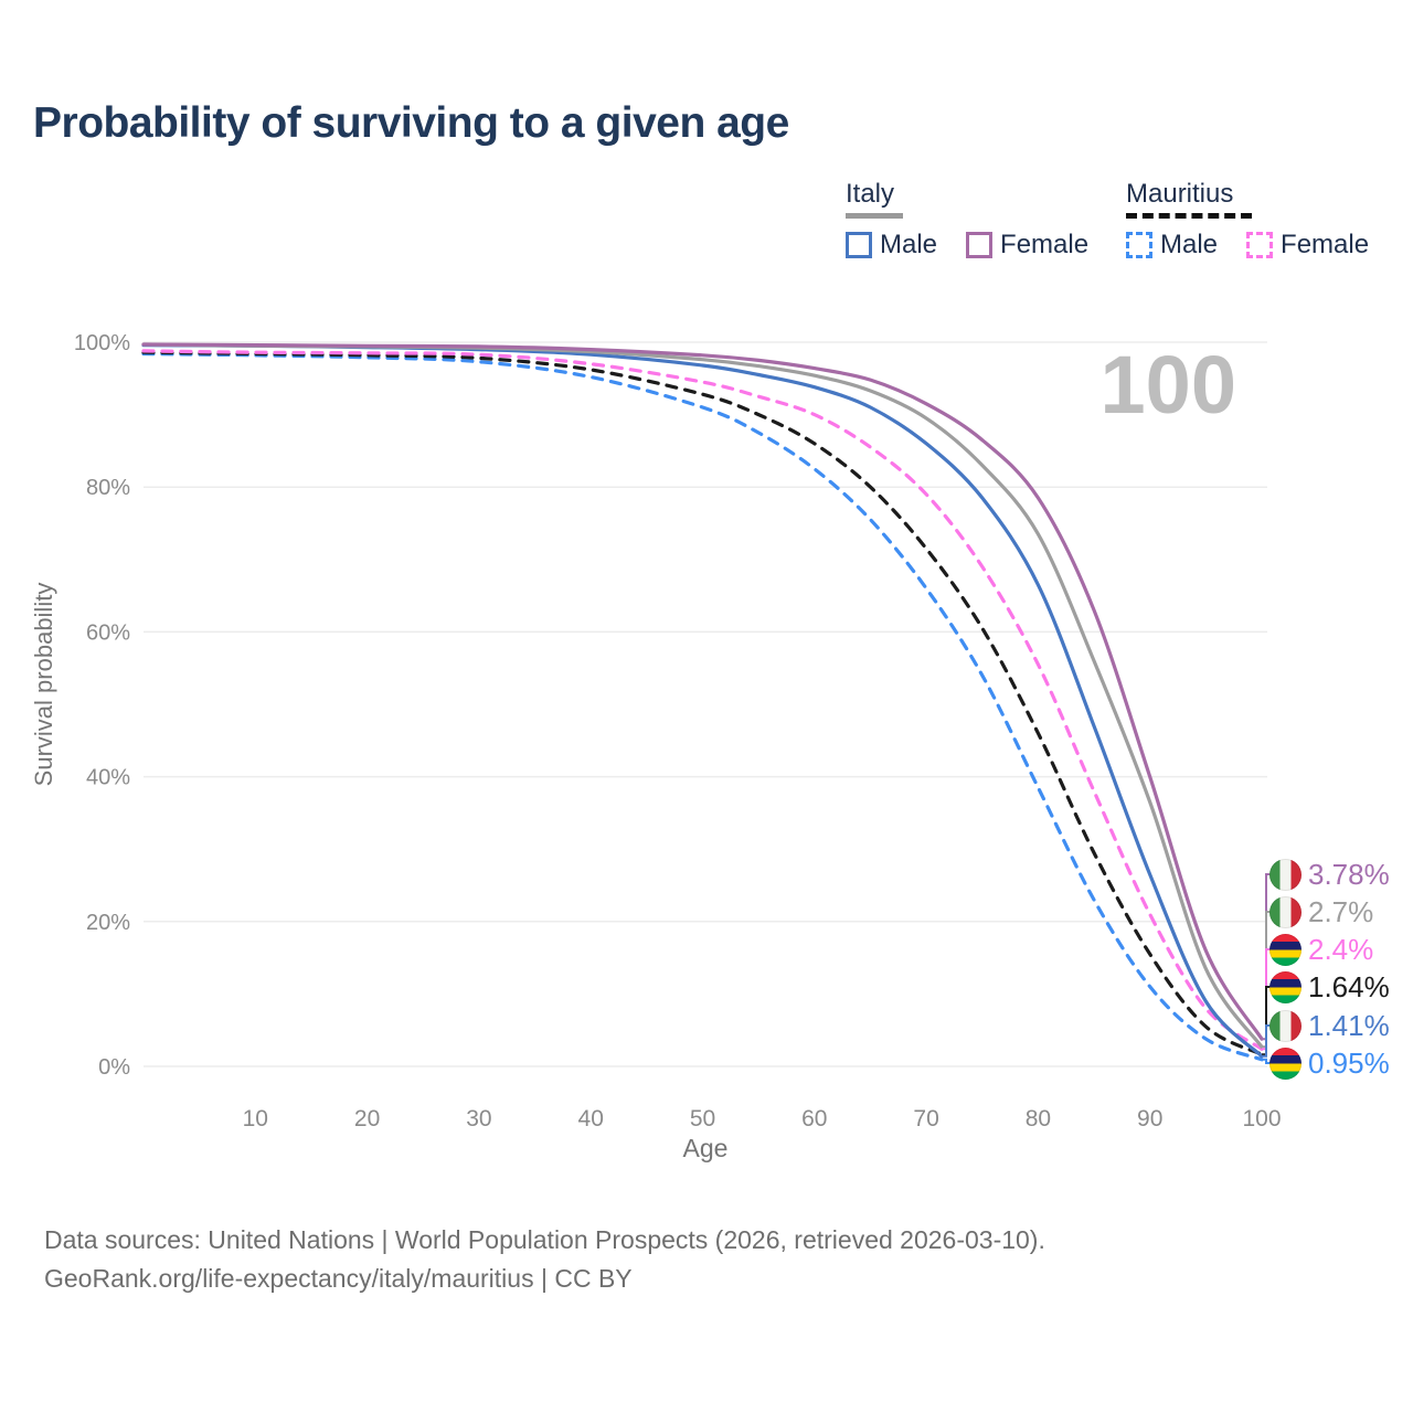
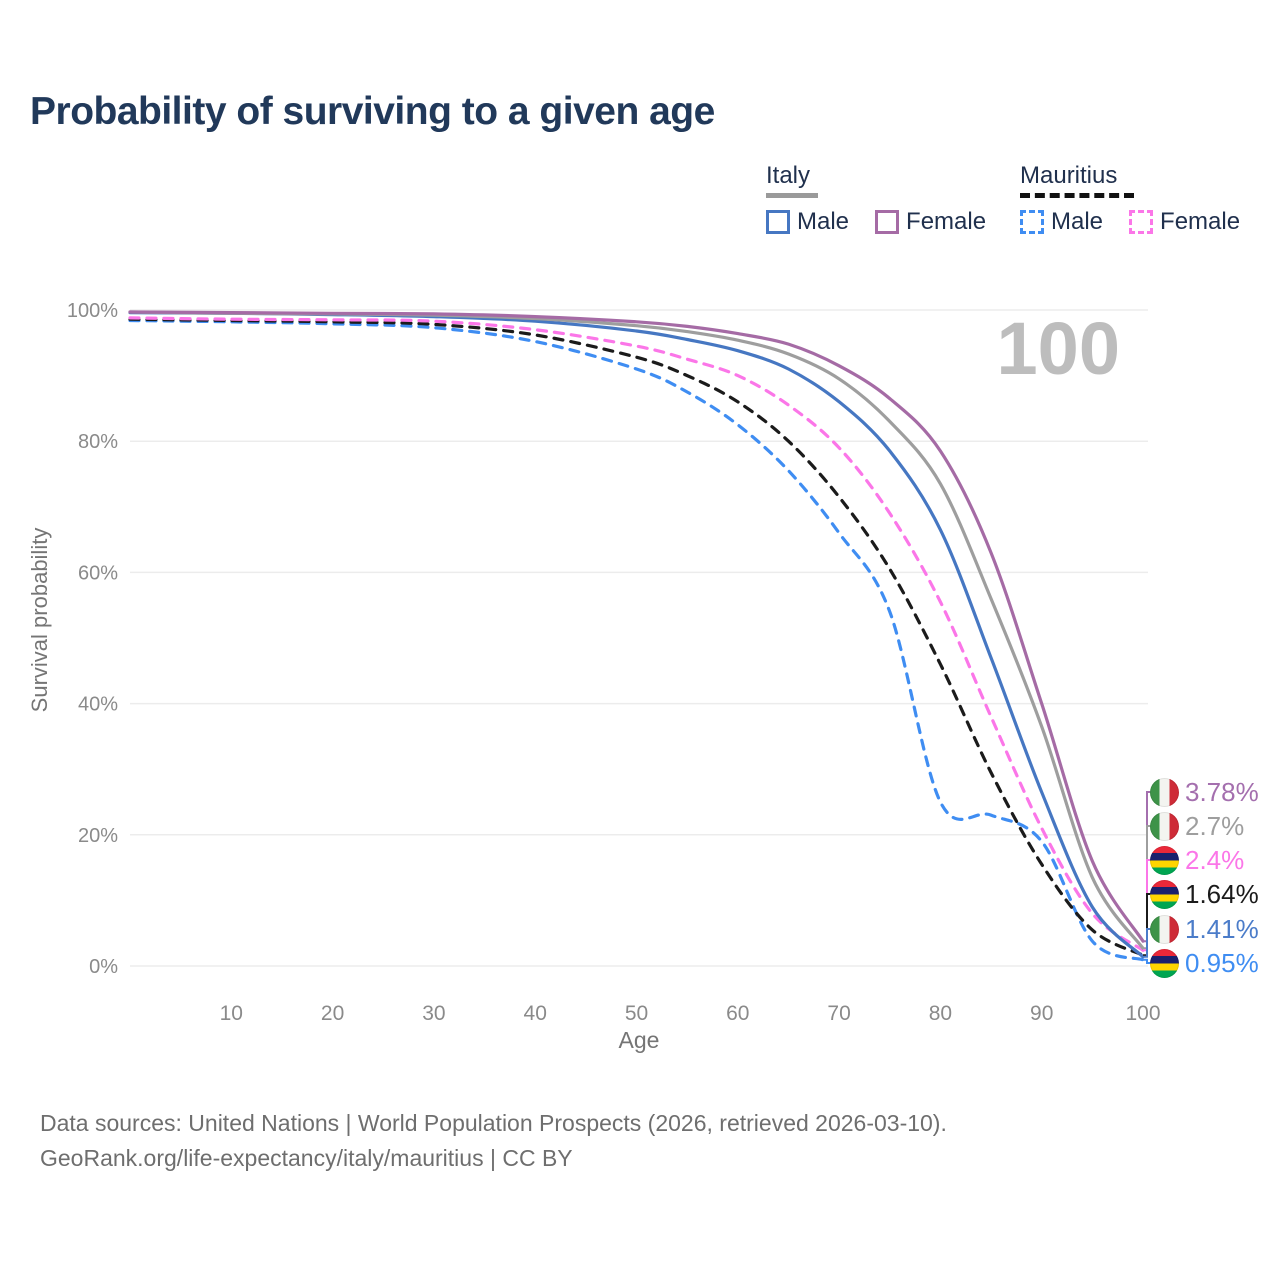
Mauritius Male/80: 38% -> 25%
Mauritius Male/90: 11% -> 19%
